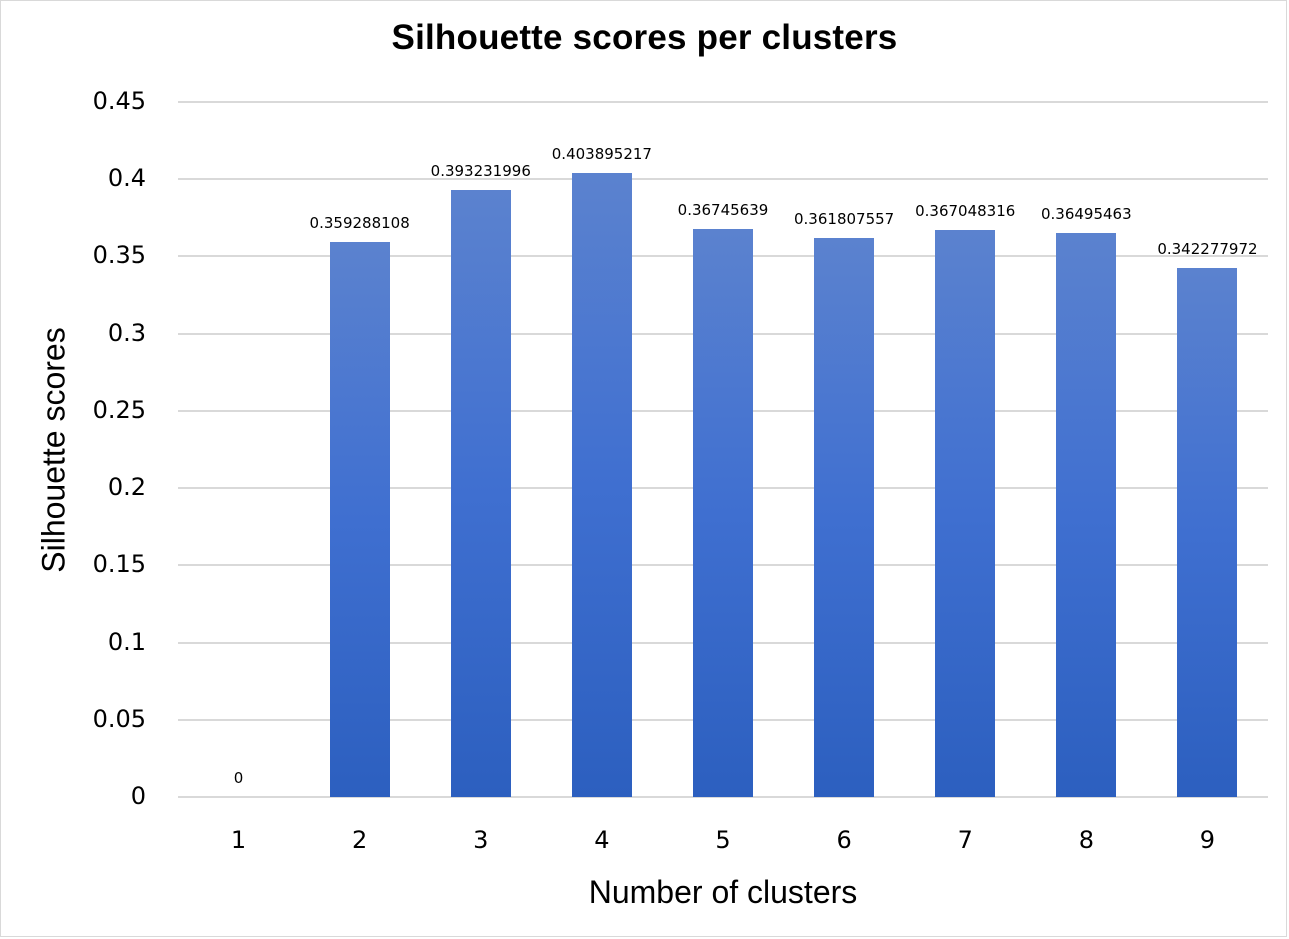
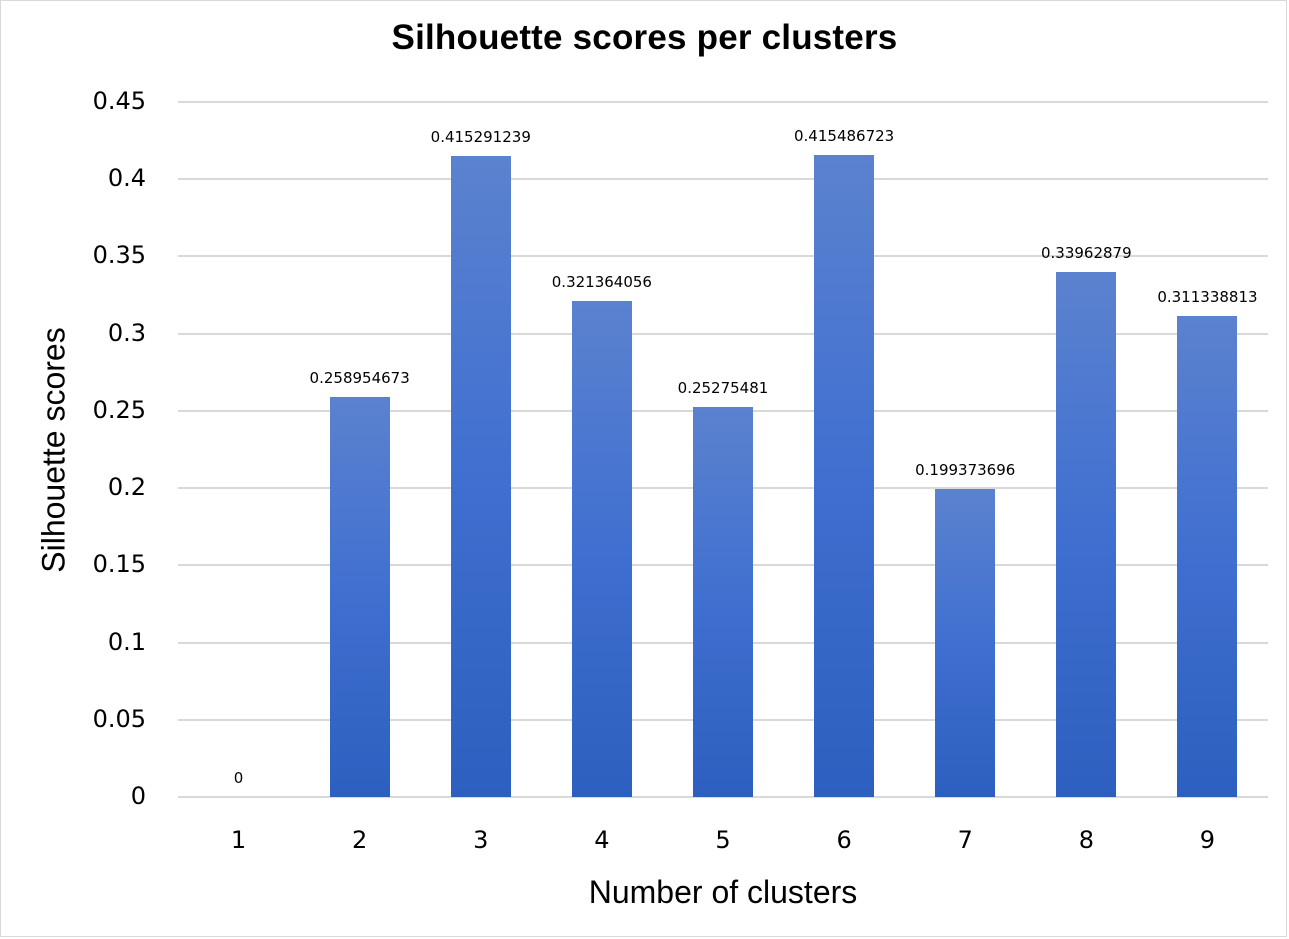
2: 0.359288108 -> 0.258954673
3: 0.393231996 -> 0.415291239
4: 0.403895217 -> 0.321364056
5: 0.36745639 -> 0.25275481
6: 0.361807557 -> 0.415486723
7: 0.367048316 -> 0.199373696
8: 0.36495463 -> 0.33962879
9: 0.342277972 -> 0.311338813
